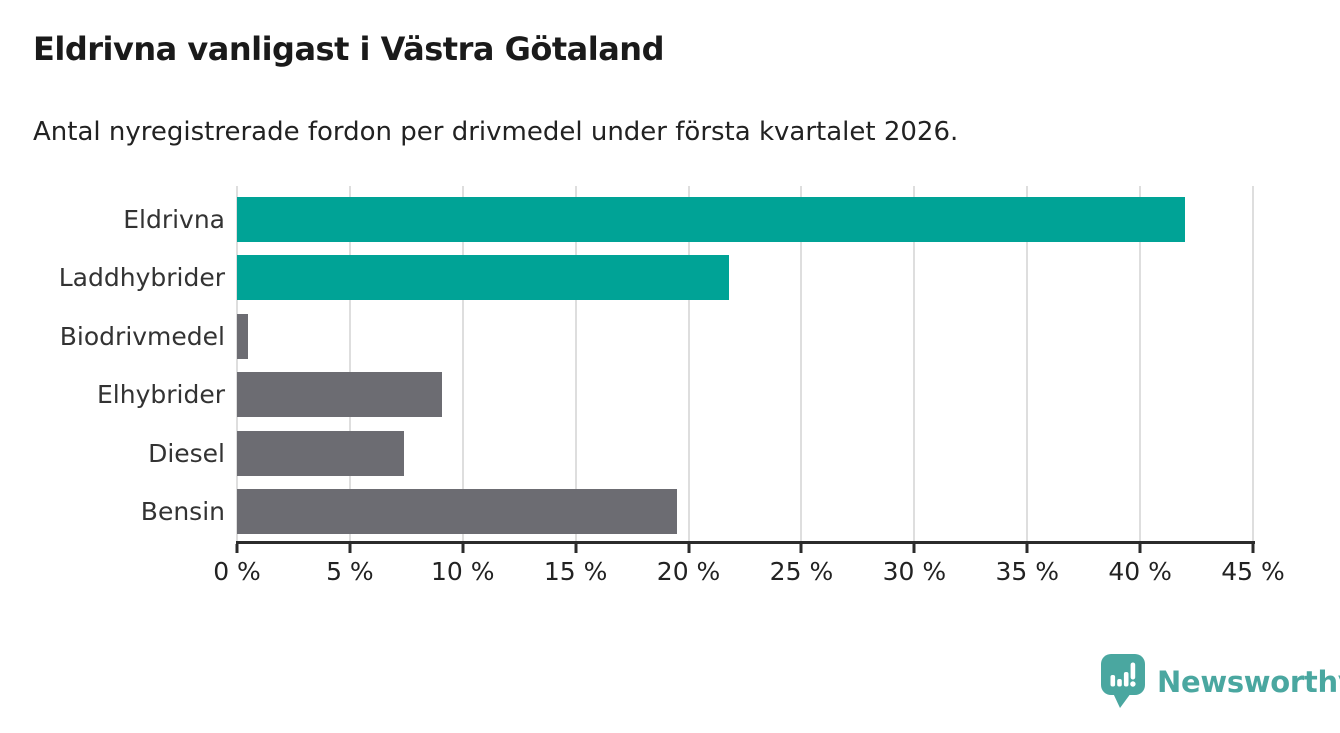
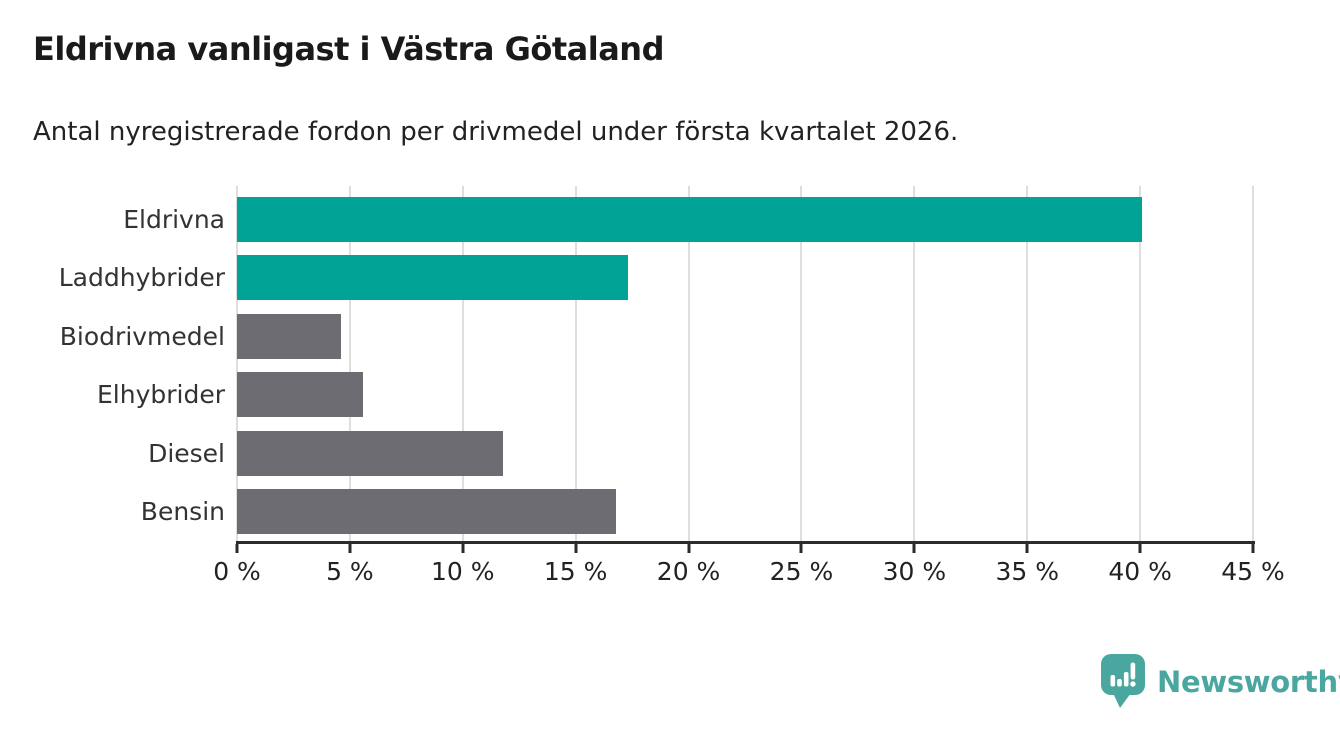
Eldrivna: 42.0% -> 40.1%
Laddhybrider: 21.8% -> 17.3%
Biodrivmedel: 0.5% -> 4.6%
Elhybrider: 9.1% -> 5.6%
Diesel: 7.4% -> 11.8%
Bensin: 19.5% -> 16.8%
